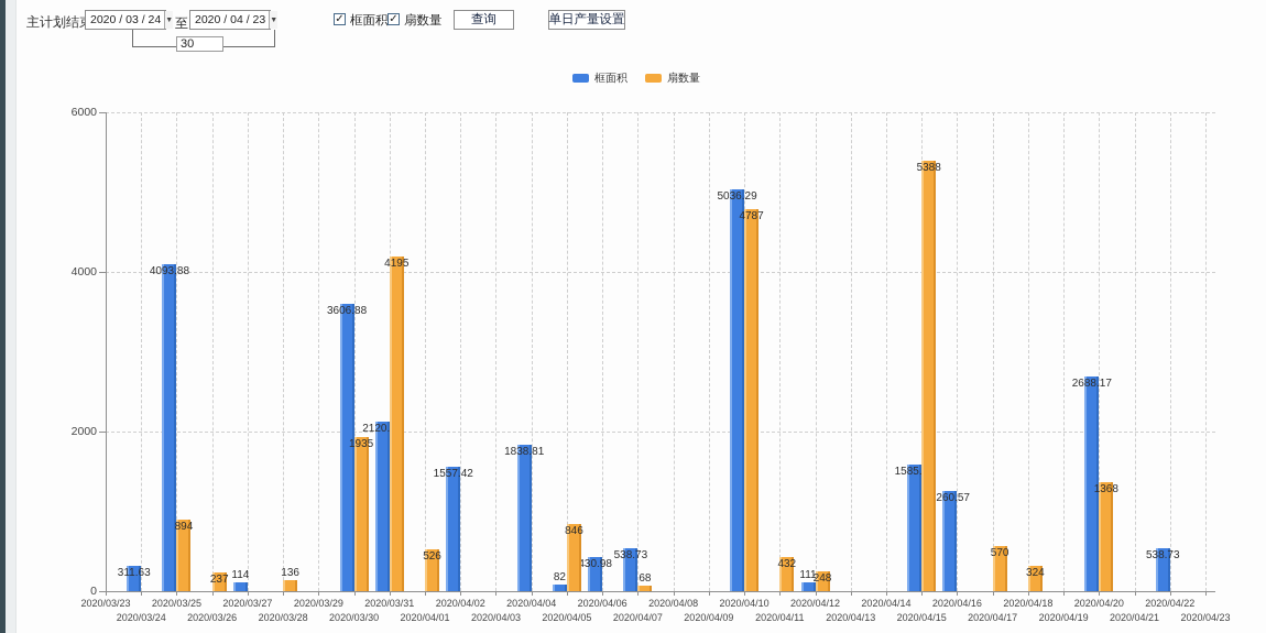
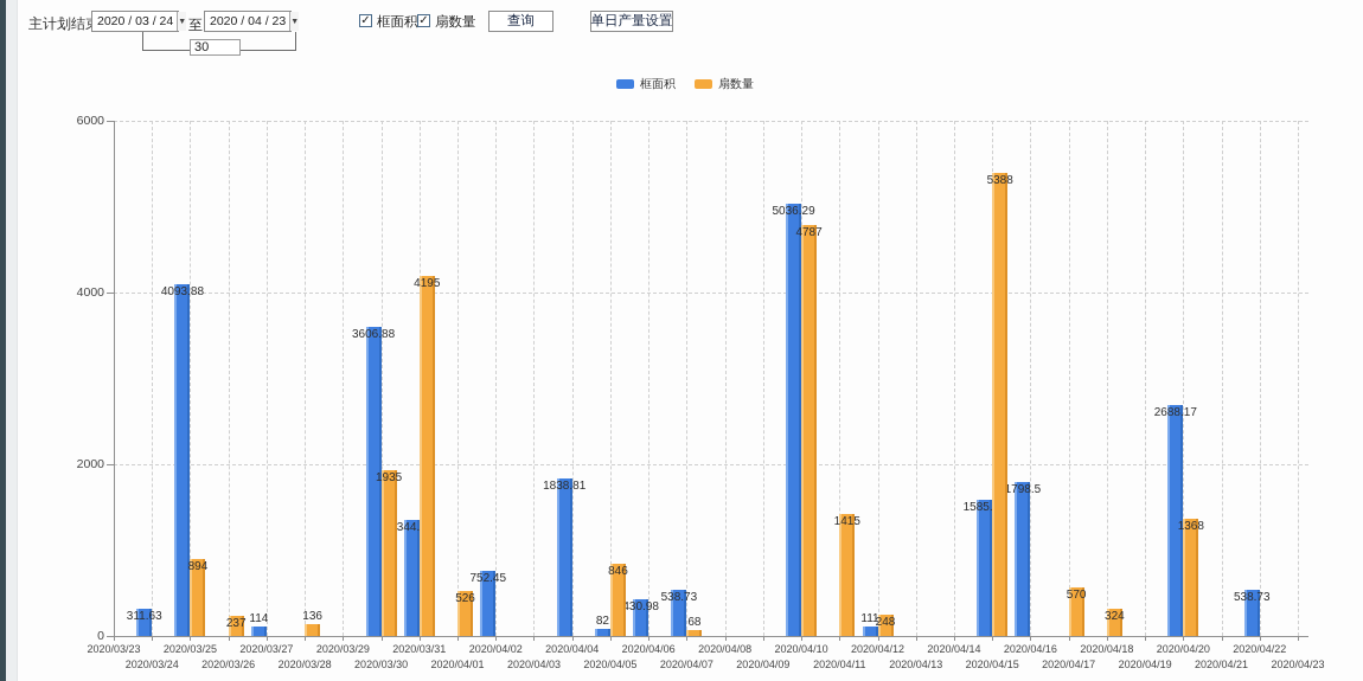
框面积/2020/03/31: 2120.29 -> 1344.95
框面积/2020/04/02: 1557.42 -> 752.45
扇数量/2020/04/11: 432 -> 1415
框面积/2020/04/16: 1260.57 -> 1798.5
